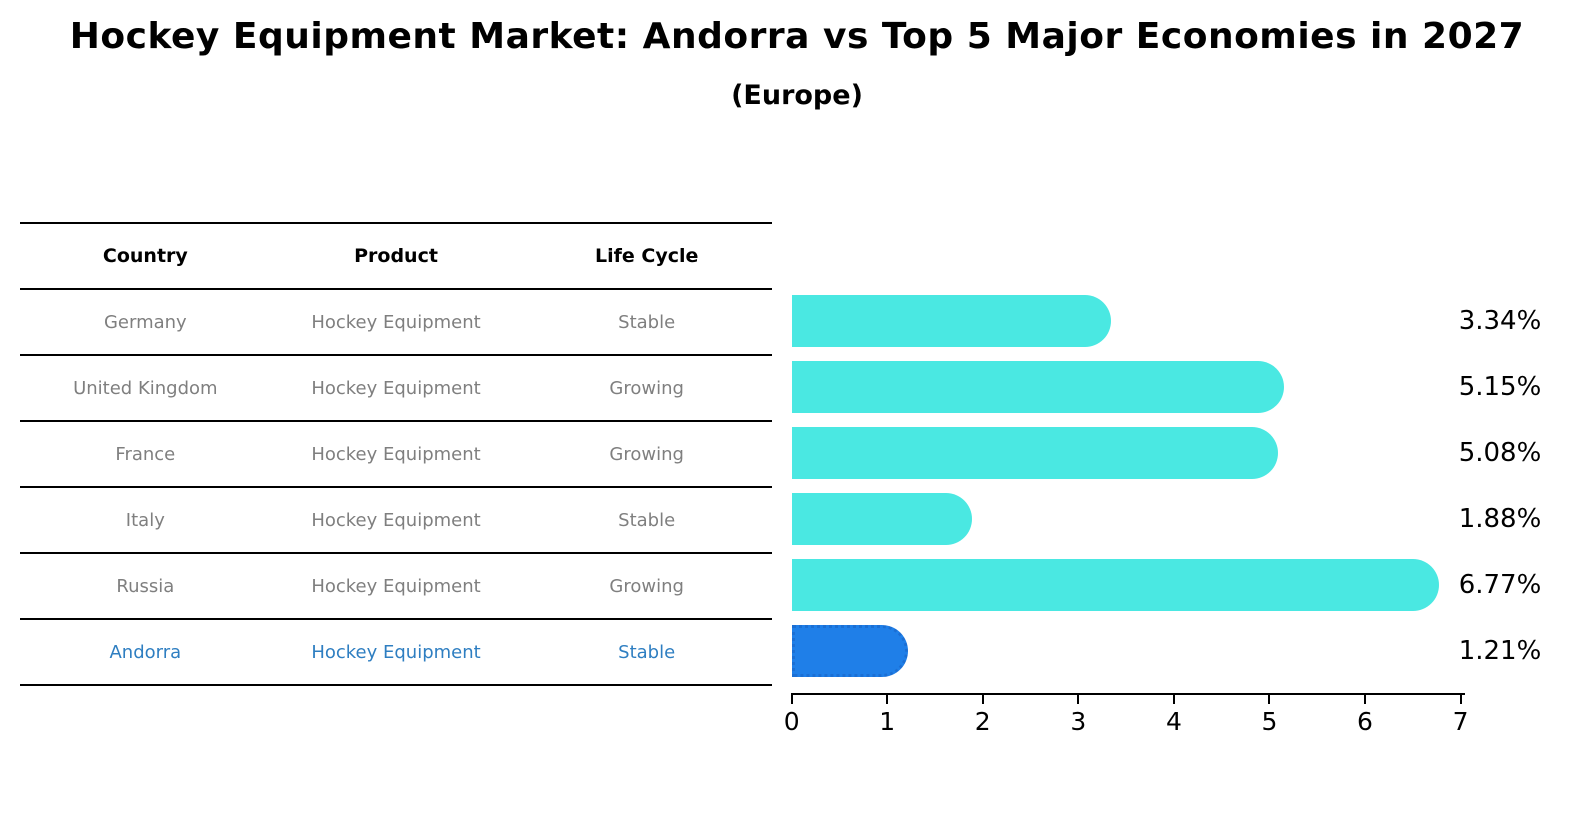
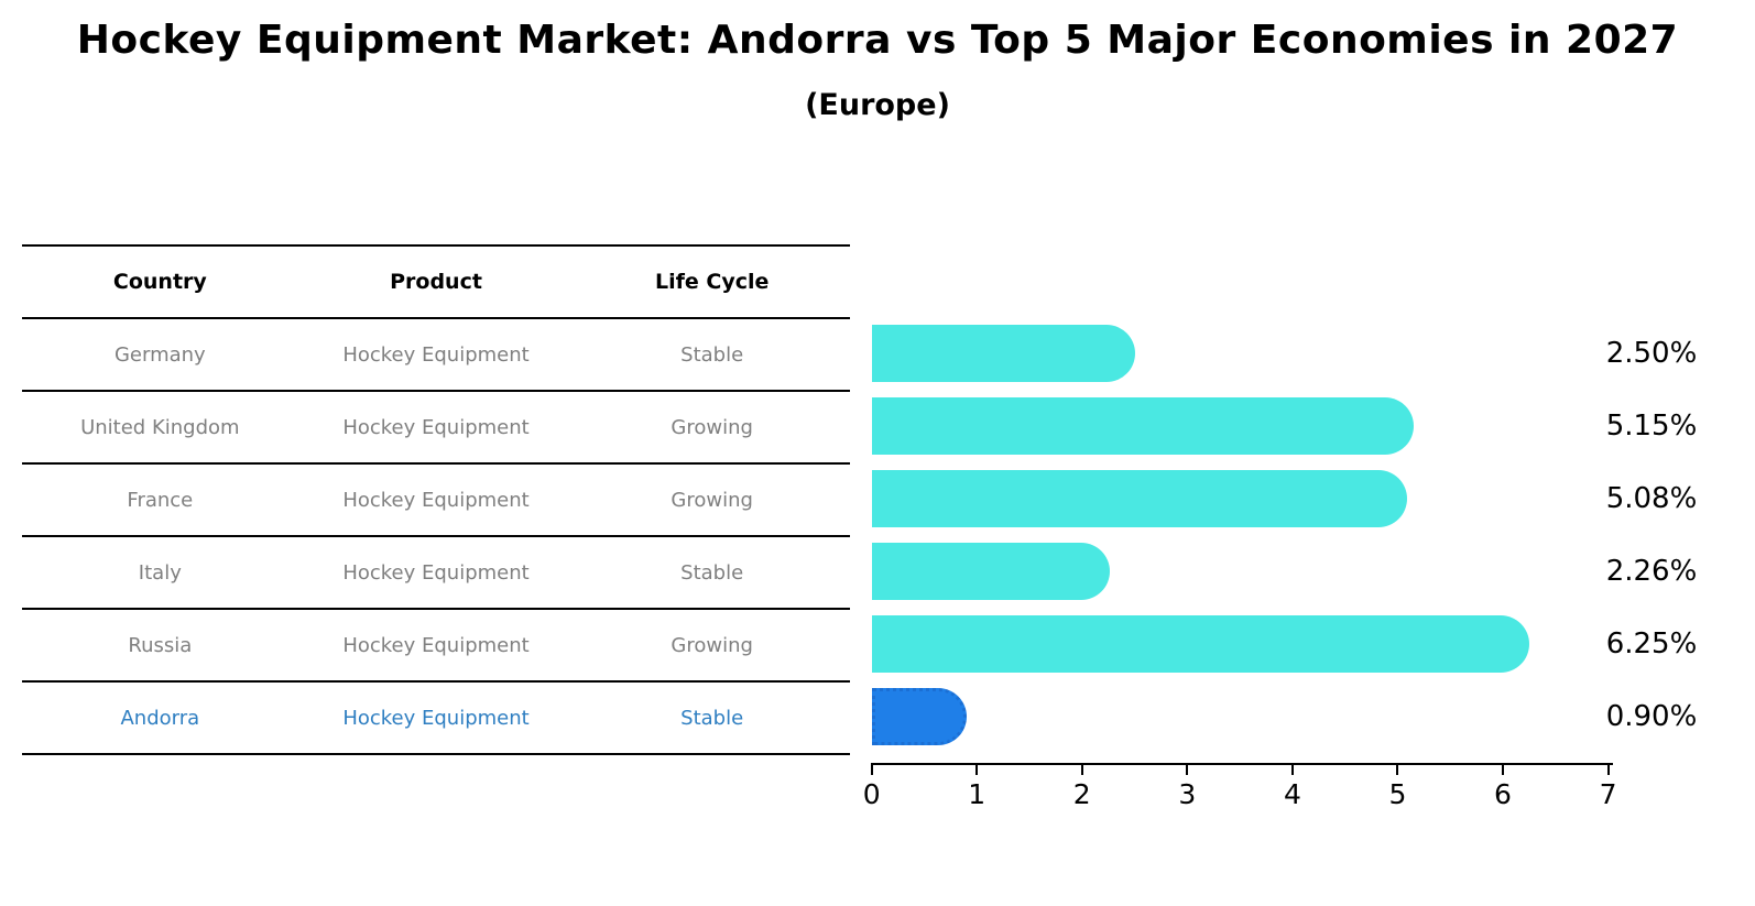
Germany: 3.34% -> 2.50%
Italy: 1.88% -> 2.26%
Russia: 6.77% -> 6.25%
Andorra: 1.21% -> 0.90%
